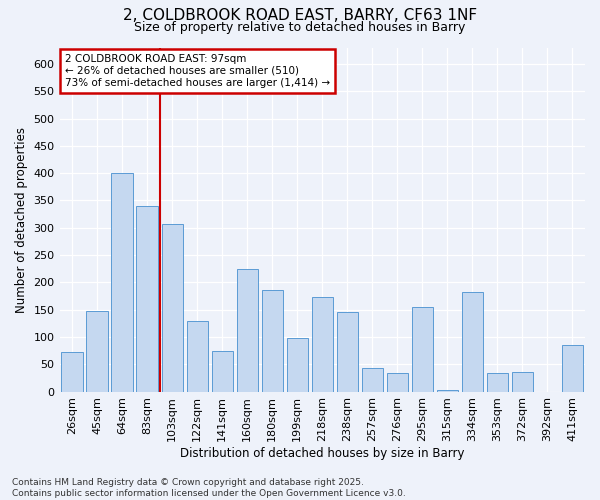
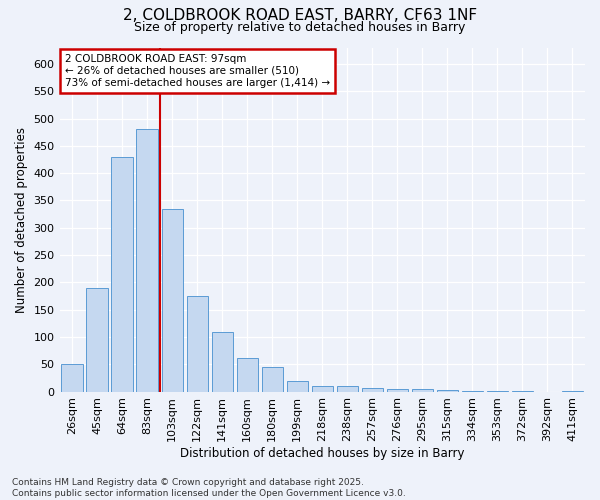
26sqm: 72 -> 50
45sqm: 148 -> 190
64sqm: 400 -> 430
83sqm: 340 -> 480
103sqm: 306 -> 335
122sqm: 130 -> 175
141sqm: 74 -> 110
160sqm: 224 -> 62
180sqm: 186 -> 45
199sqm: 98 -> 20
218sqm: 174 -> 10
238sqm: 146 -> 10
257sqm: 44 -> 7
276sqm: 34 -> 5
295sqm: 154 -> 4
334sqm: 182 -> 1
353sqm: 34 -> 1
372sqm: 36 -> 1
411sqm: 86 -> 1
